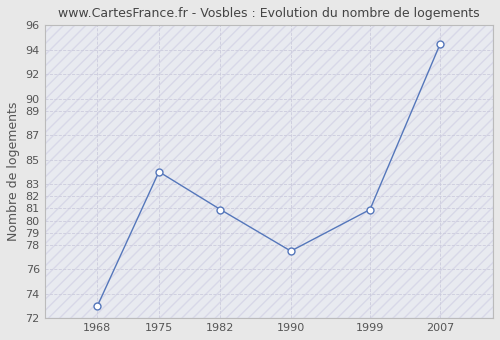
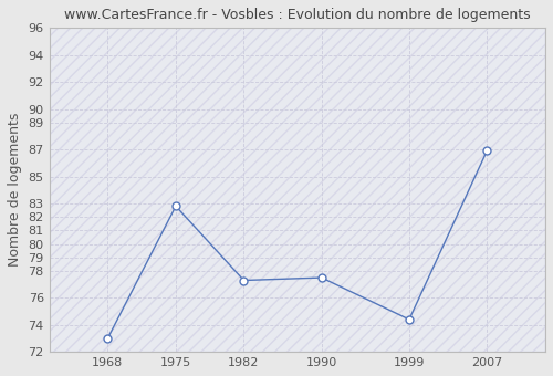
1975: 84.0 -> 82.8
1982: 80.9 -> 77.3
1999: 80.9 -> 74.4
2007: 94.5 -> 86.9
